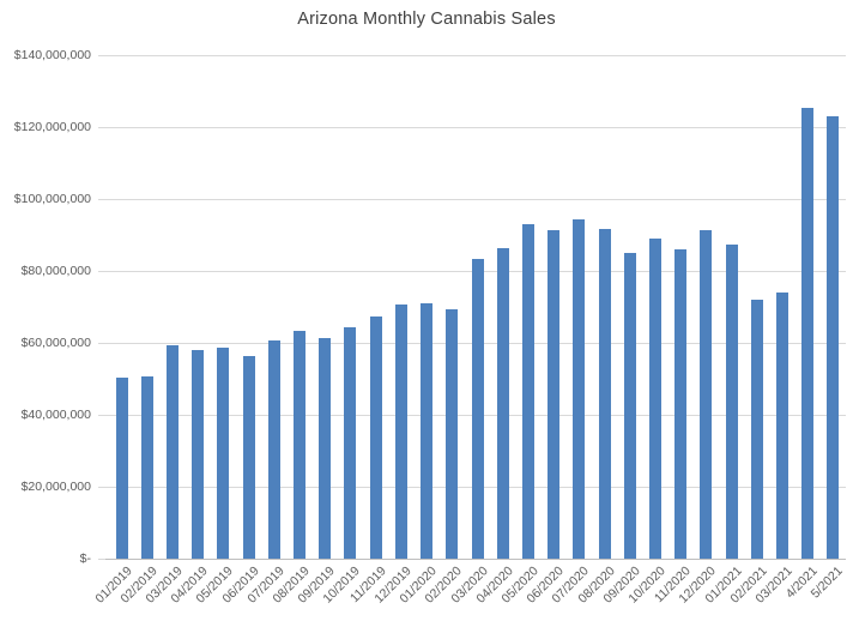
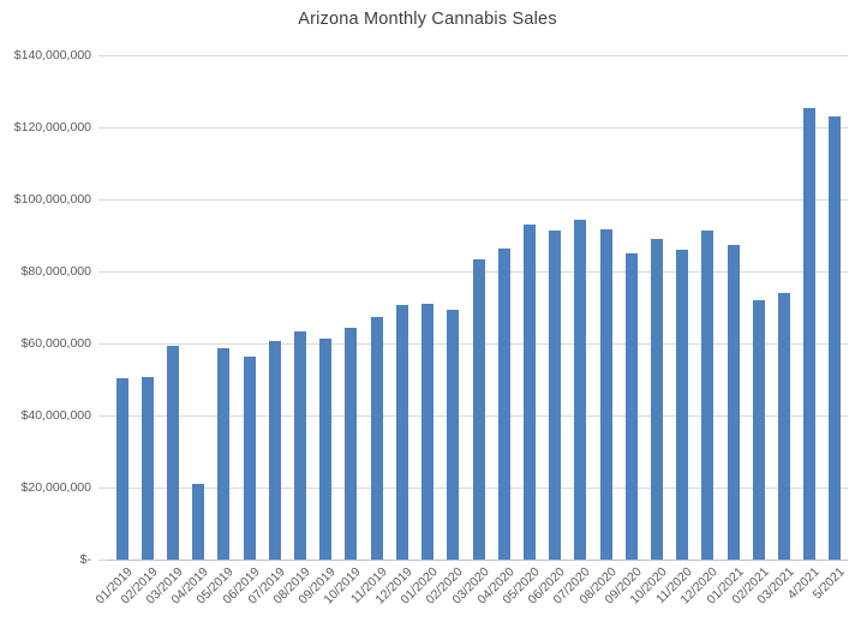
04/2019: $58000000 -> $21000000
